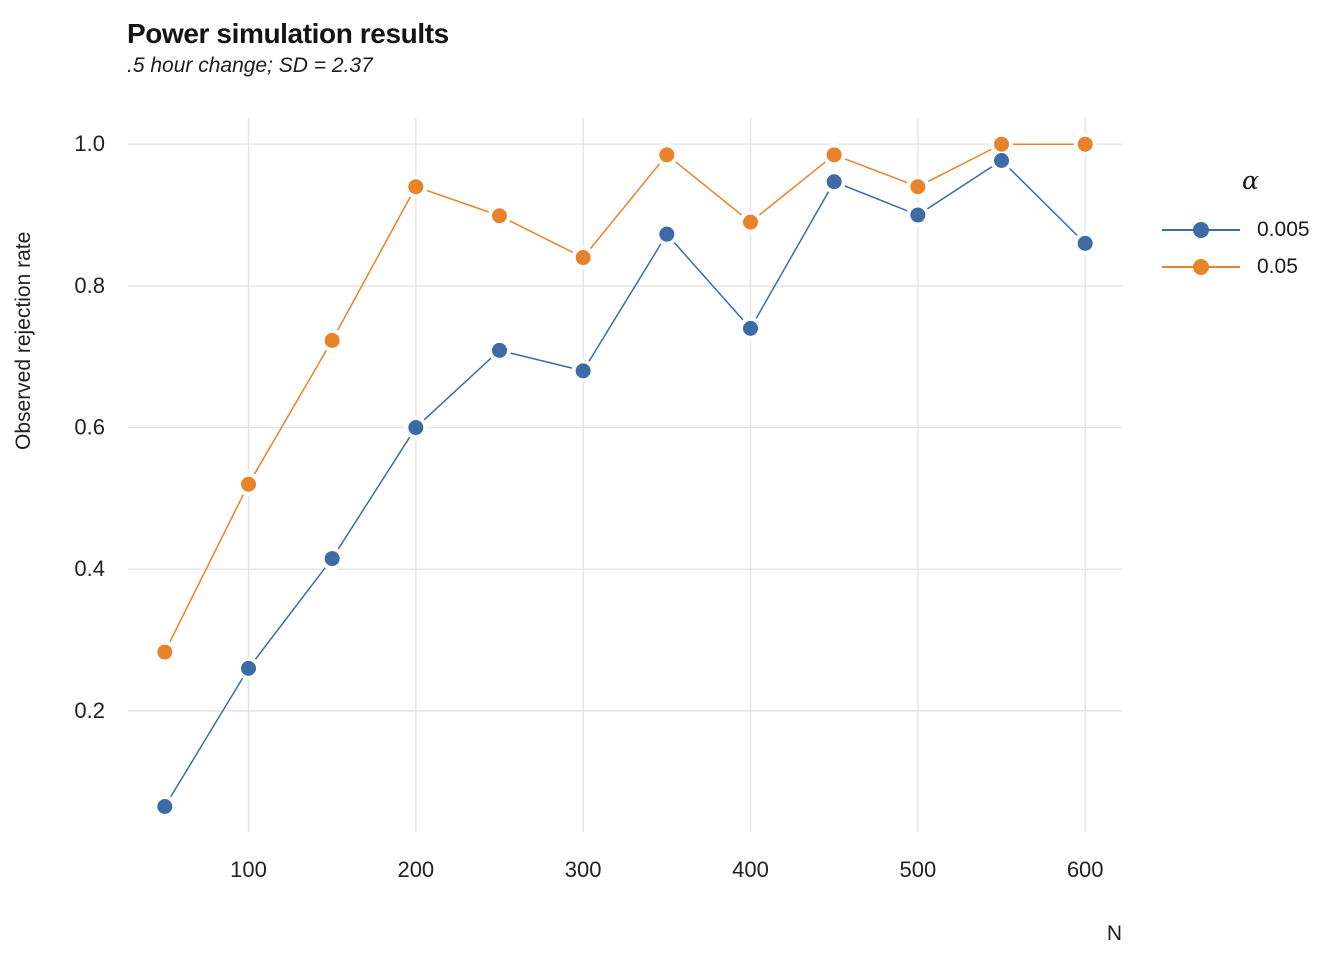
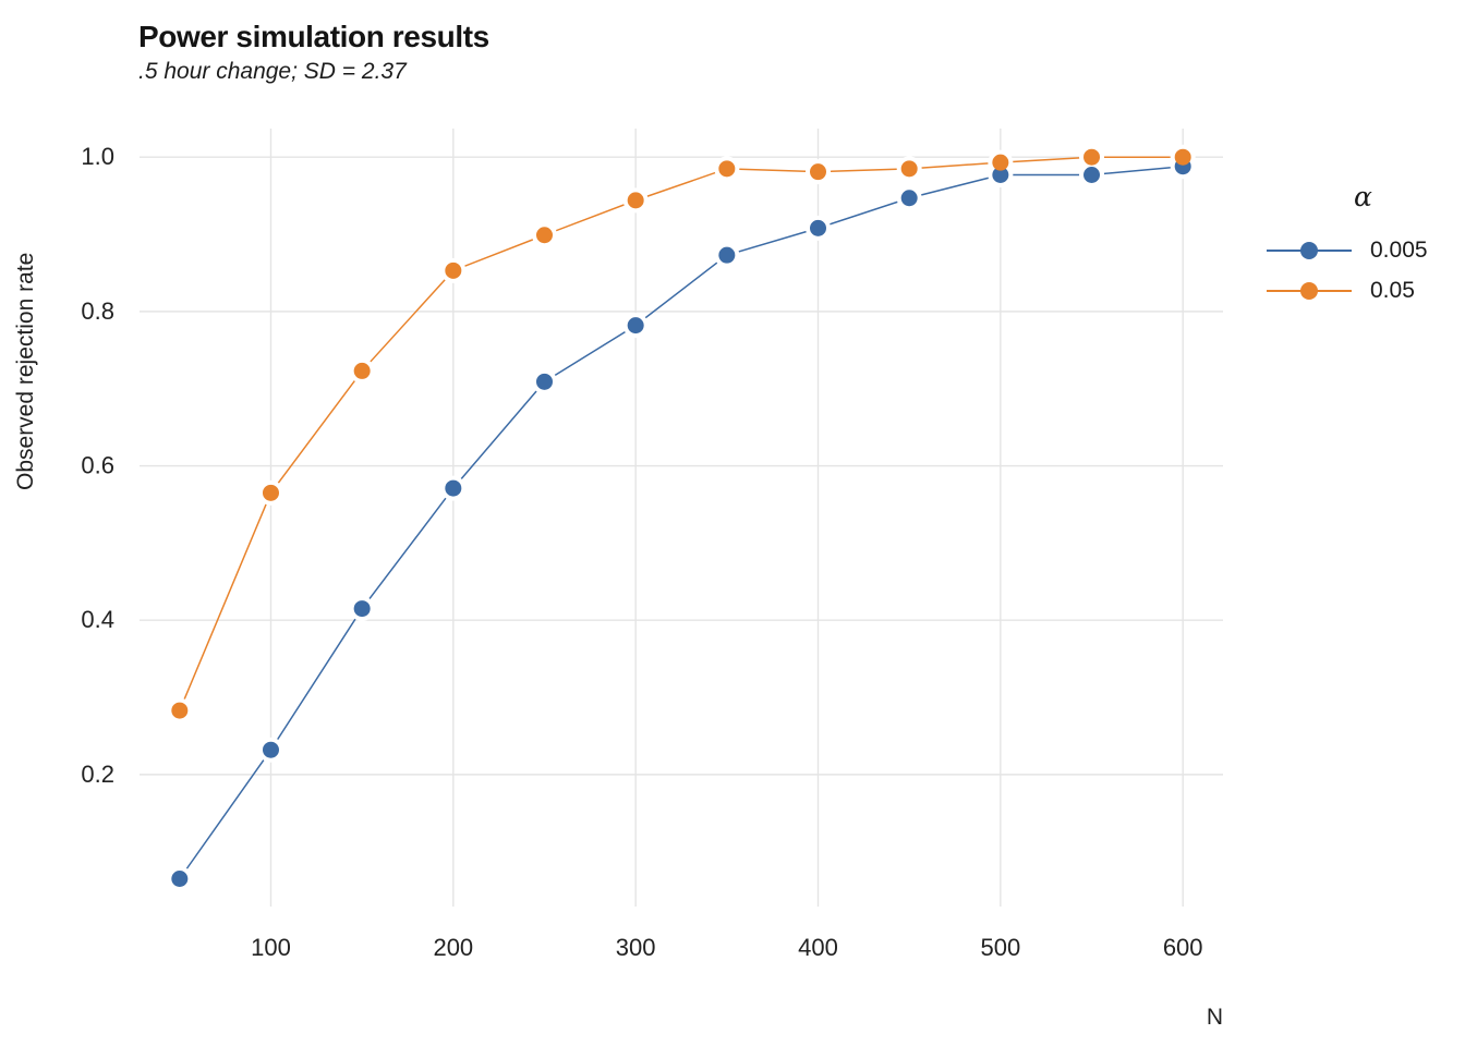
0.005/100: 0.26 -> 0.23
0.05/100: 0.52 -> 0.56
0.005/200: 0.60 -> 0.57
0.05/200: 0.94 -> 0.85
0.005/300: 0.68 -> 0.78
0.05/300: 0.84 -> 0.94
0.005/400: 0.74 -> 0.91
0.05/400: 0.89 -> 0.98
0.005/500: 0.90 -> 0.98
0.05/500: 0.94 -> 0.99
0.005/600: 0.86 -> 0.99
